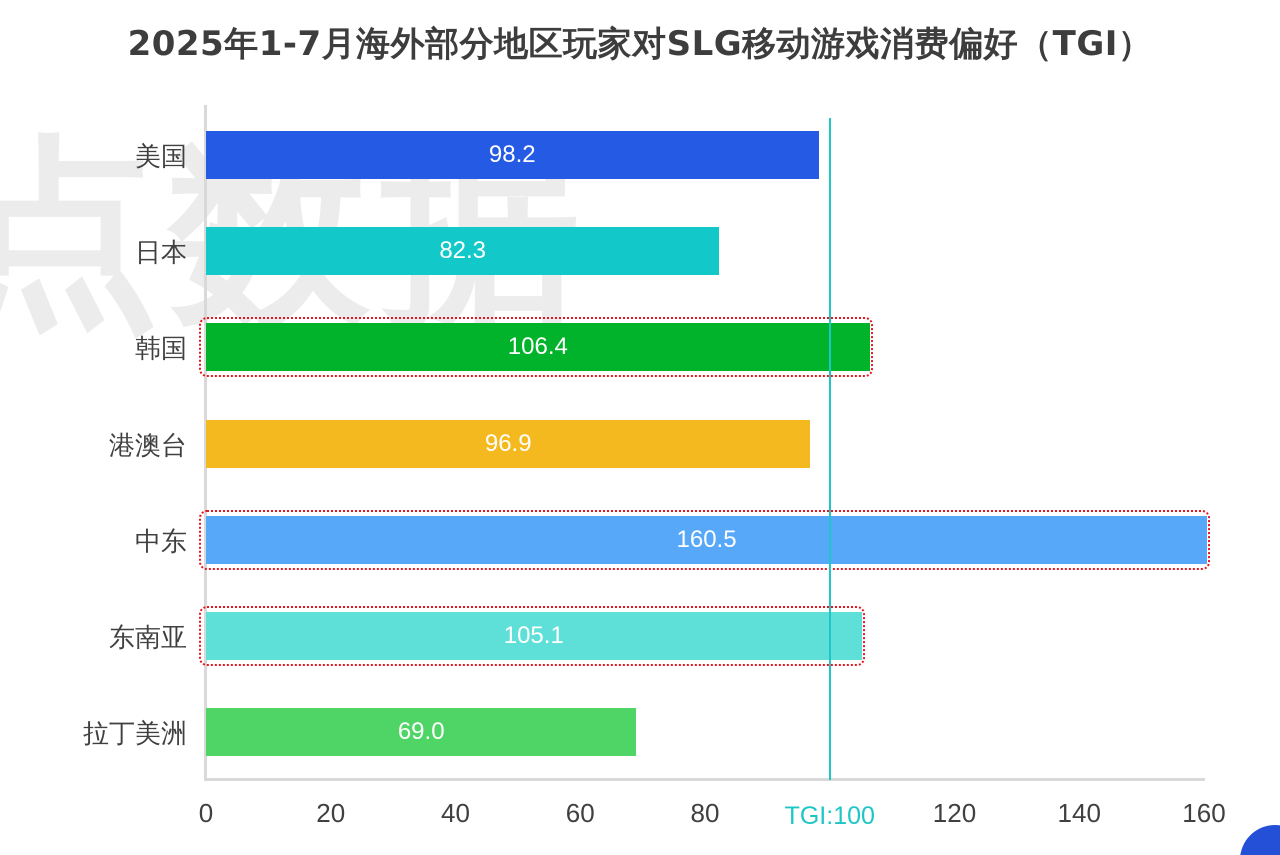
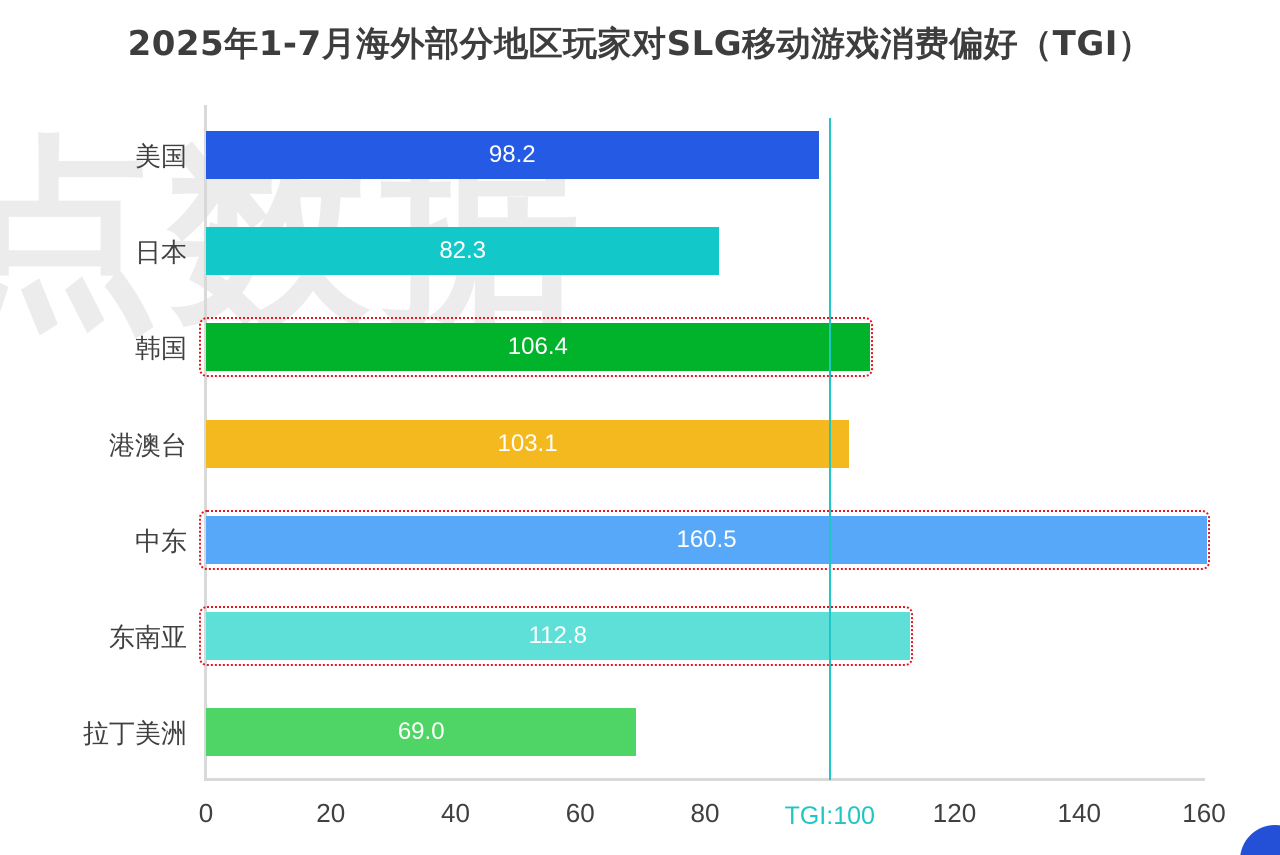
港澳台: 96.9 -> 103.1
东南亚: 105.1 -> 112.8
